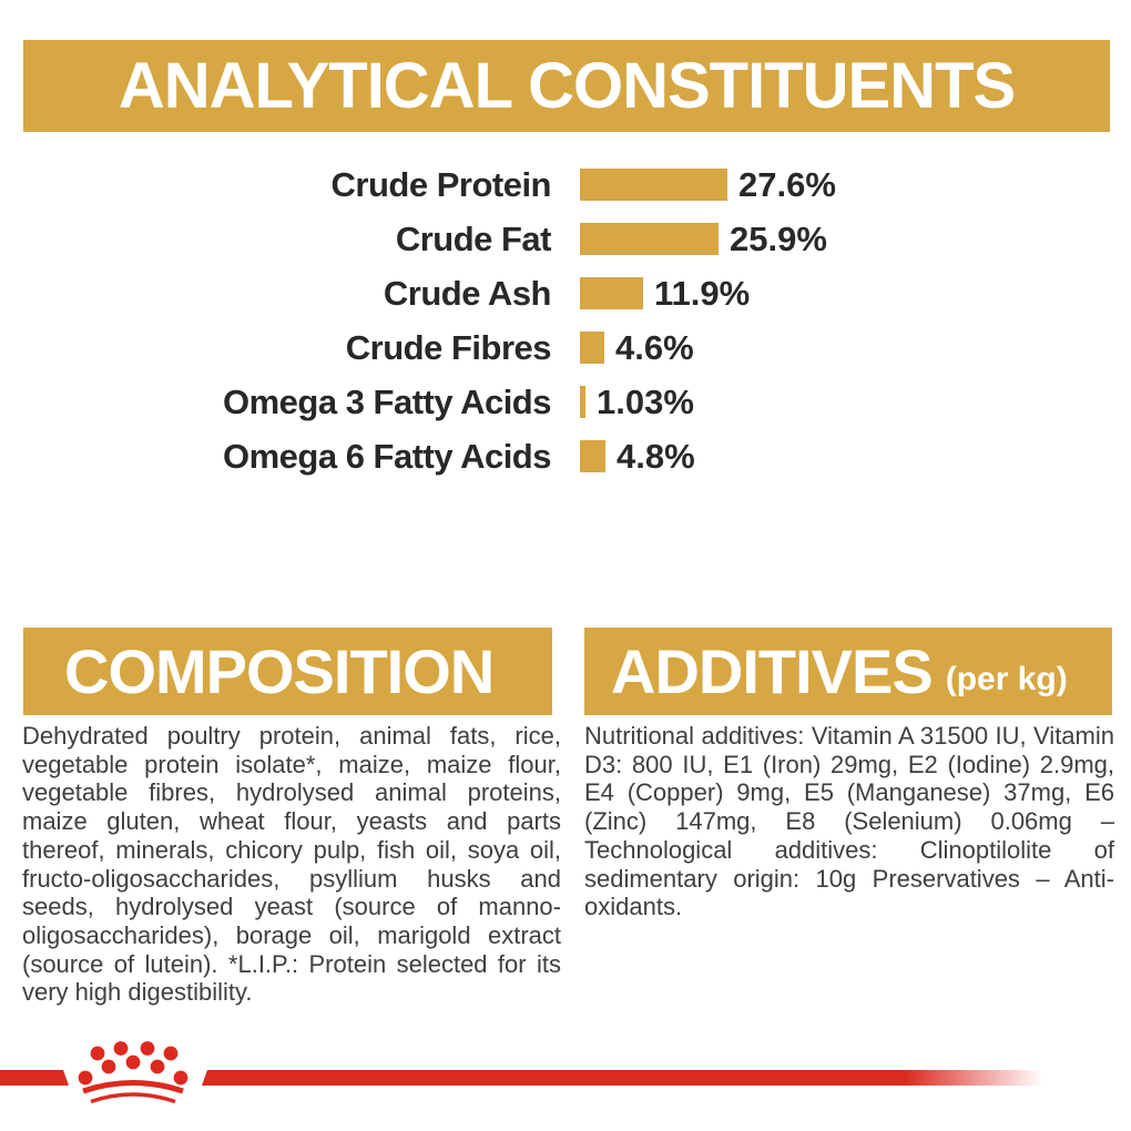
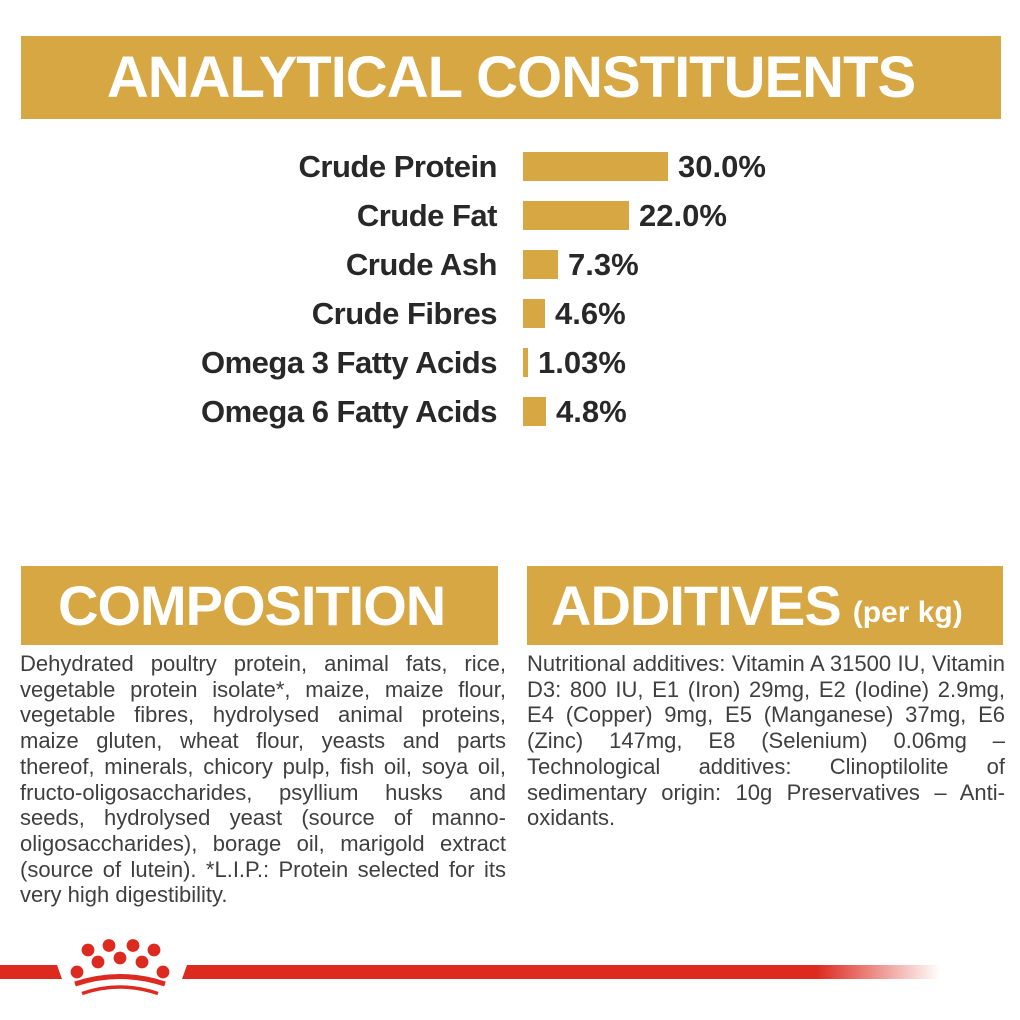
Crude Protein: 27.6% -> 30.0%
Crude Fat: 25.9% -> 22.0%
Crude Ash: 11.9% -> 7.3%
